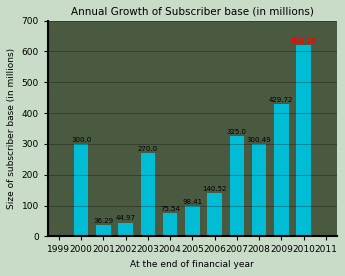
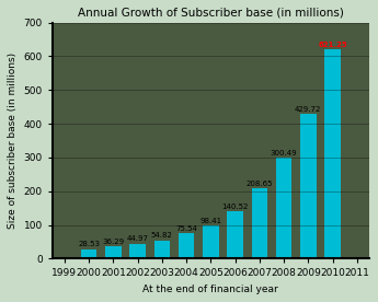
2000: 300 -> 29
2003: 270 -> 55
2007: 325 -> 209
